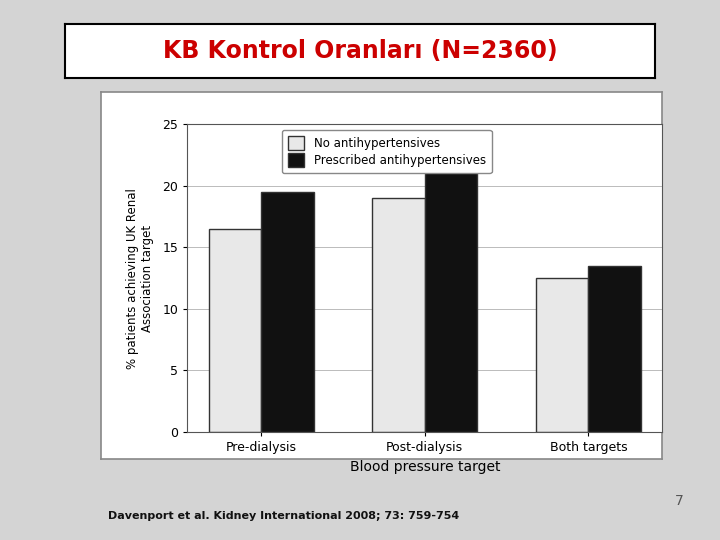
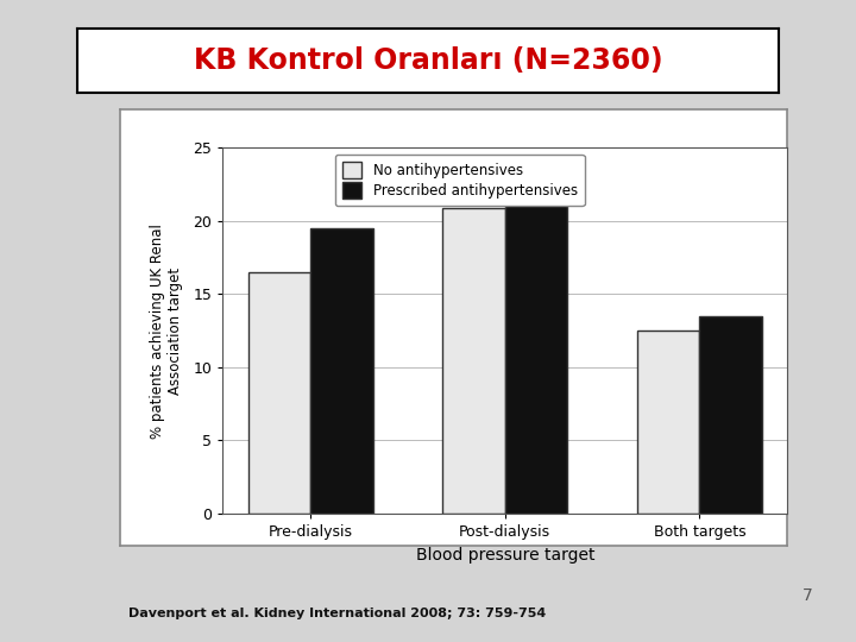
No antihypertensives/Post-dialysis: 19.0 -> 20.9
